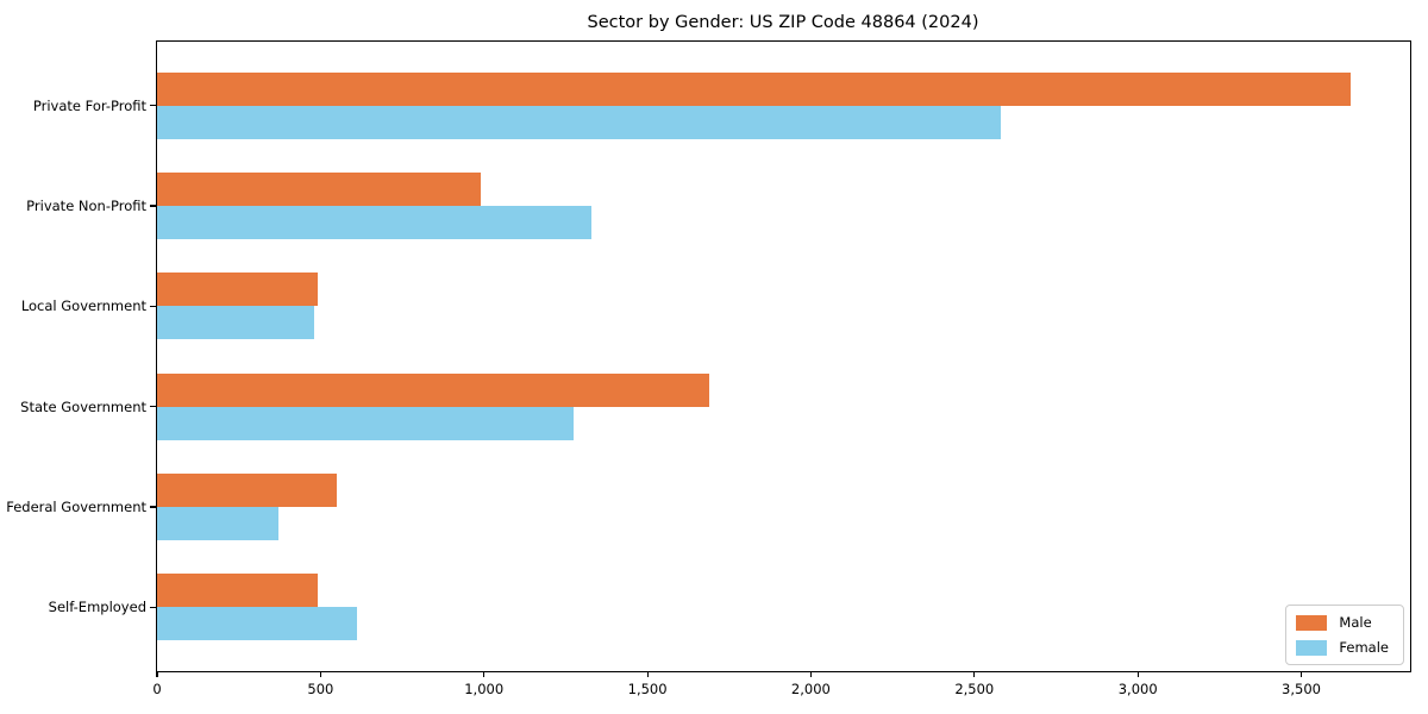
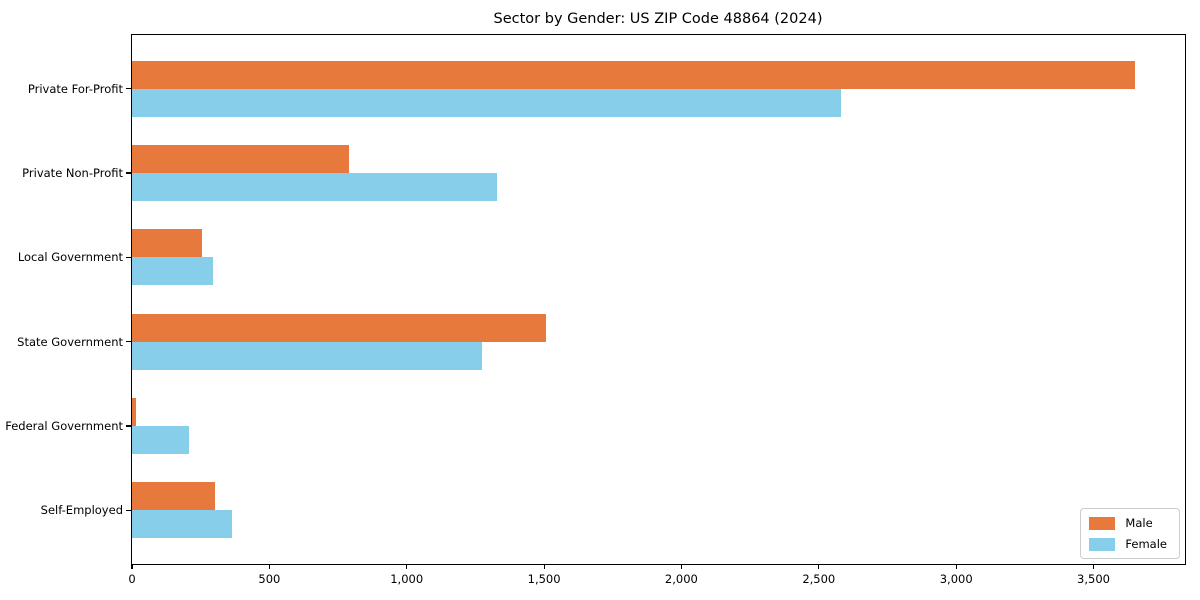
Male/Private Non-Profit: 990 -> 790
Male/Local Government: 490 -> 260
Female/Local Government: 480 -> 300
Male/State Government: 1690 -> 1500
Male/Federal Government: 550 -> 10
Female/Federal Government: 370 -> 210
Male/Self-Employed: 490 -> 300
Female/Self-Employed: 610 -> 360
